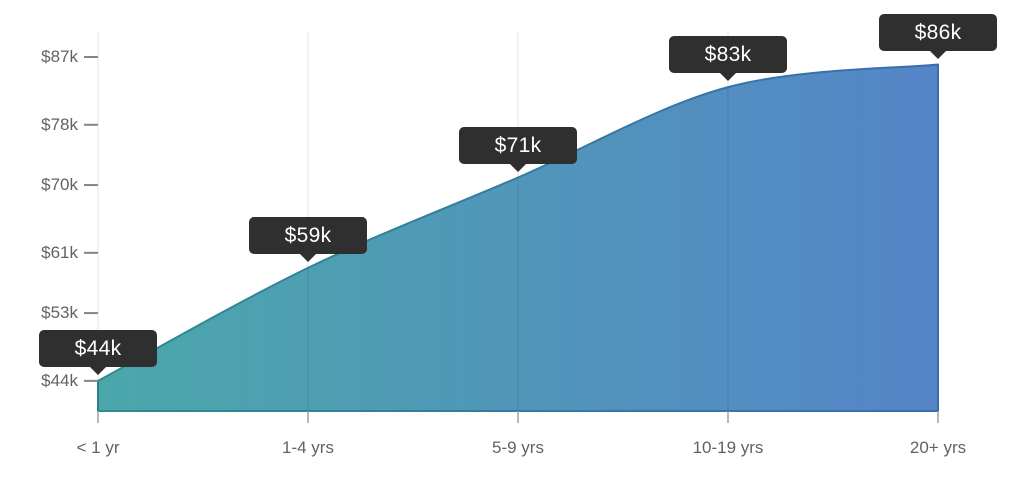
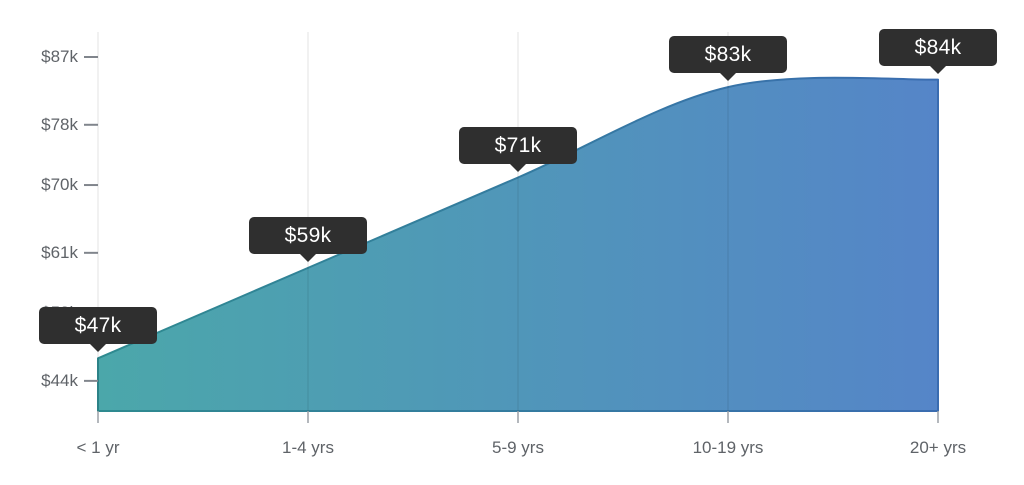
< 1 yr: $44k -> $47k
20+ yrs: $86k -> $84k
